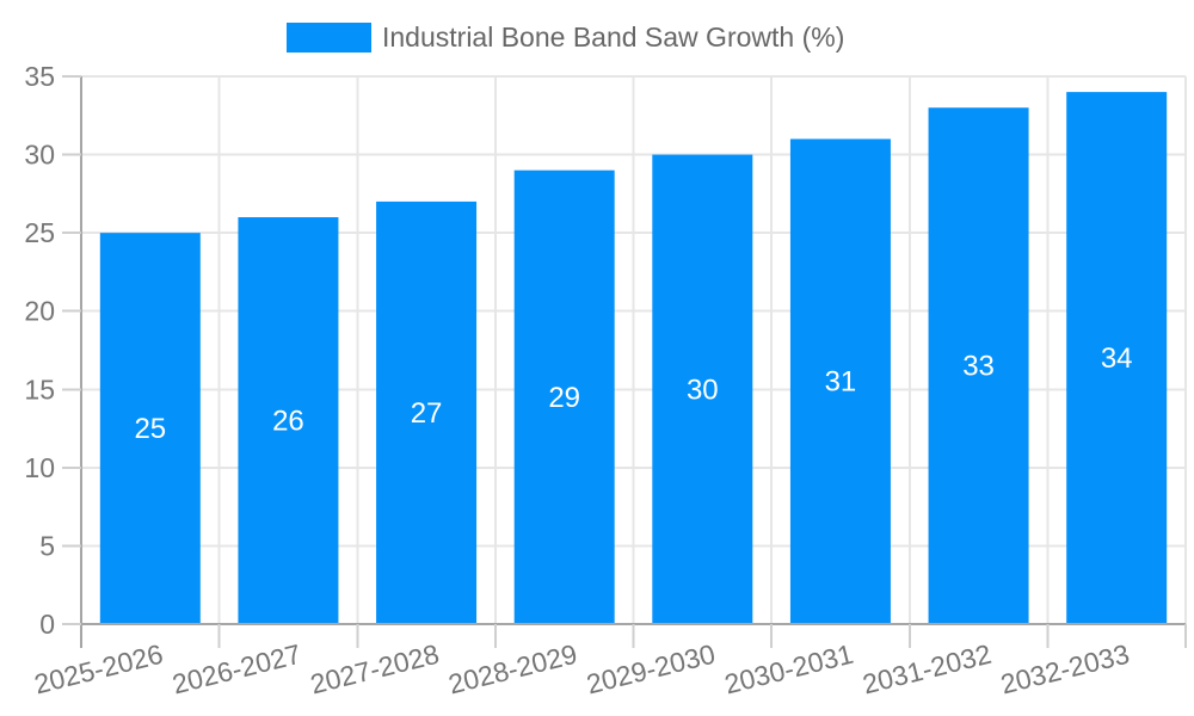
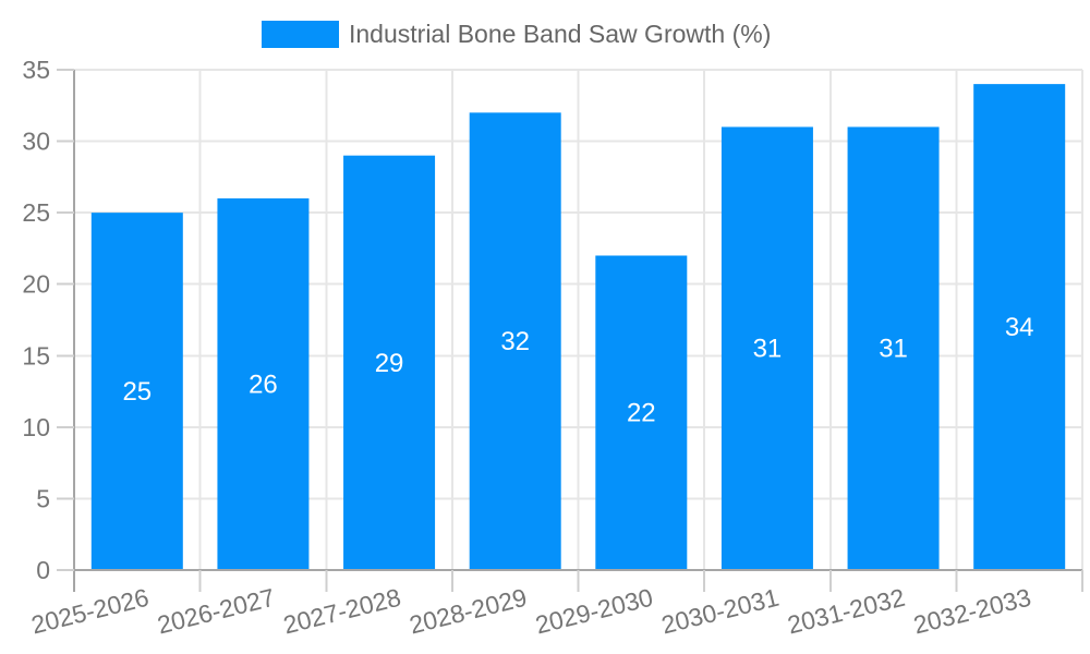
2027-2028: 27 -> 29
2028-2029: 29 -> 32
2029-2030: 30 -> 22
2031-2032: 33 -> 31
